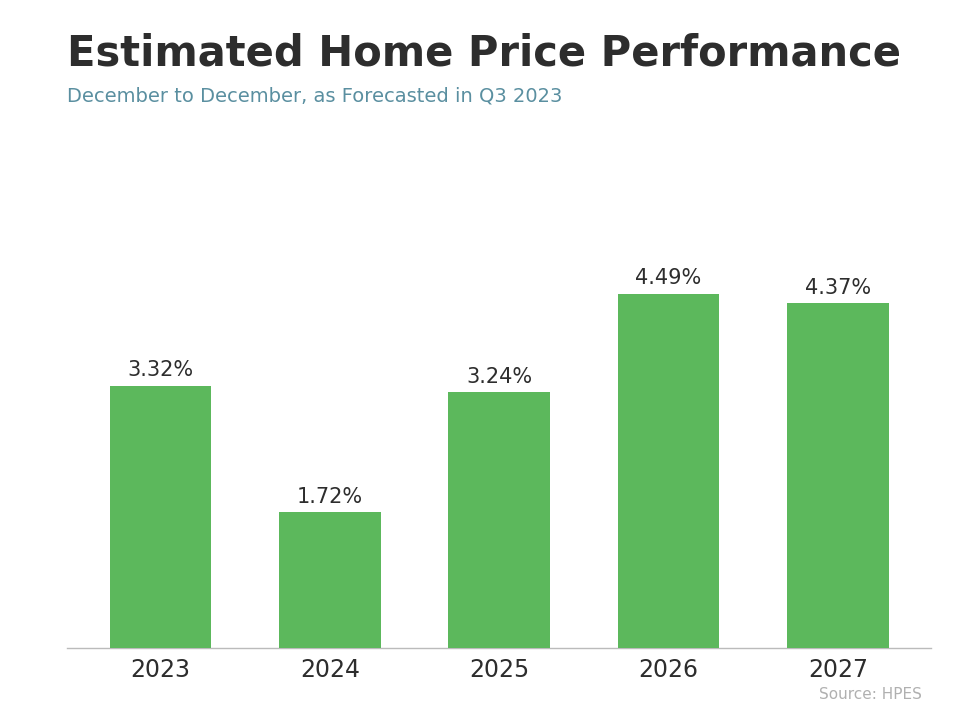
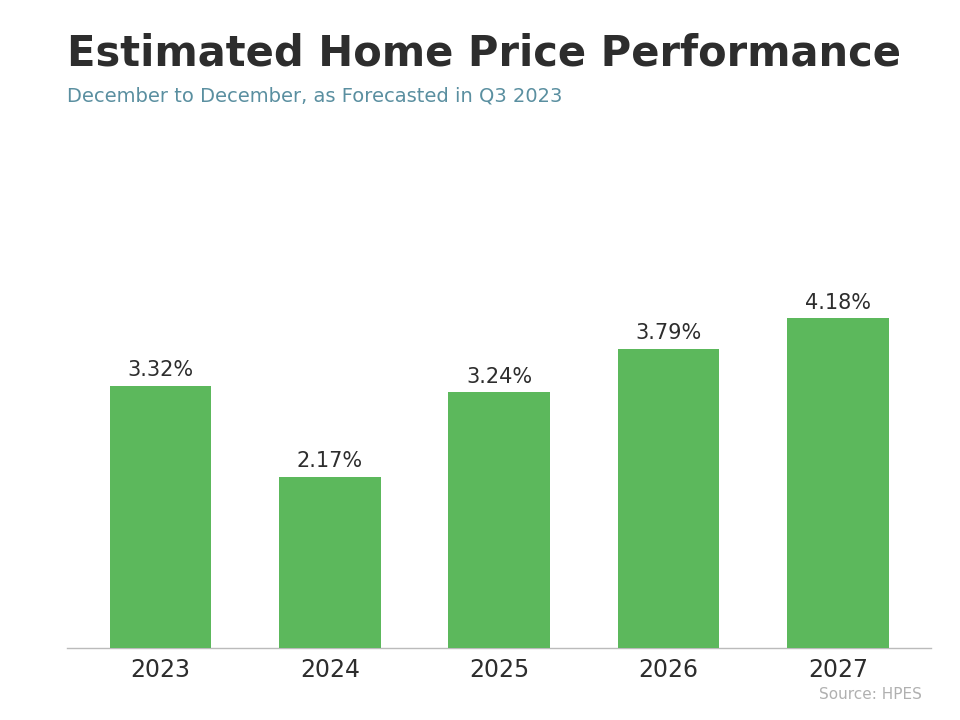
2024: 1.72% -> 2.17%
2026: 4.49% -> 3.79%
2027: 4.37% -> 4.18%
